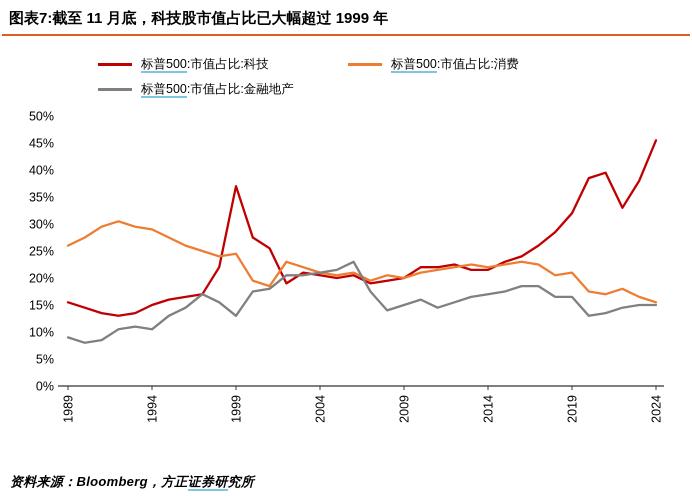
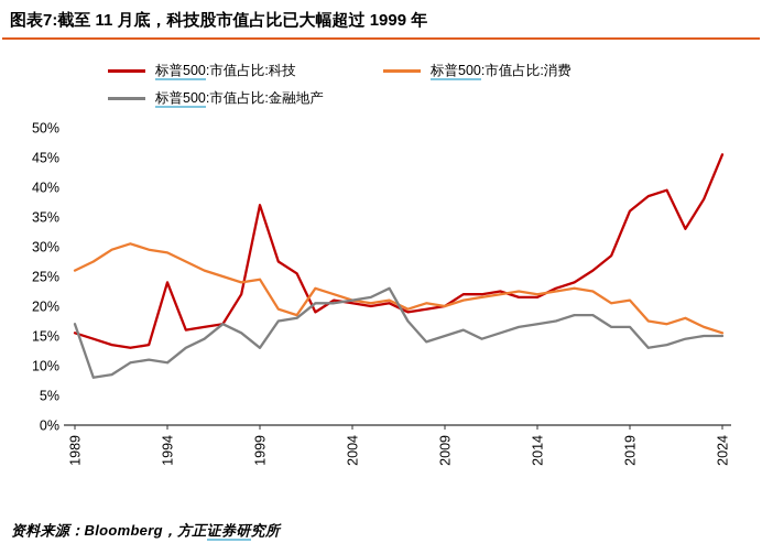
标普500:市值占比:金融地产/1989: 9% -> 17%
标普500:市值占比:科技/1994: 15% -> 24%
标普500:市值占比:科技/2019: 32% -> 36%
